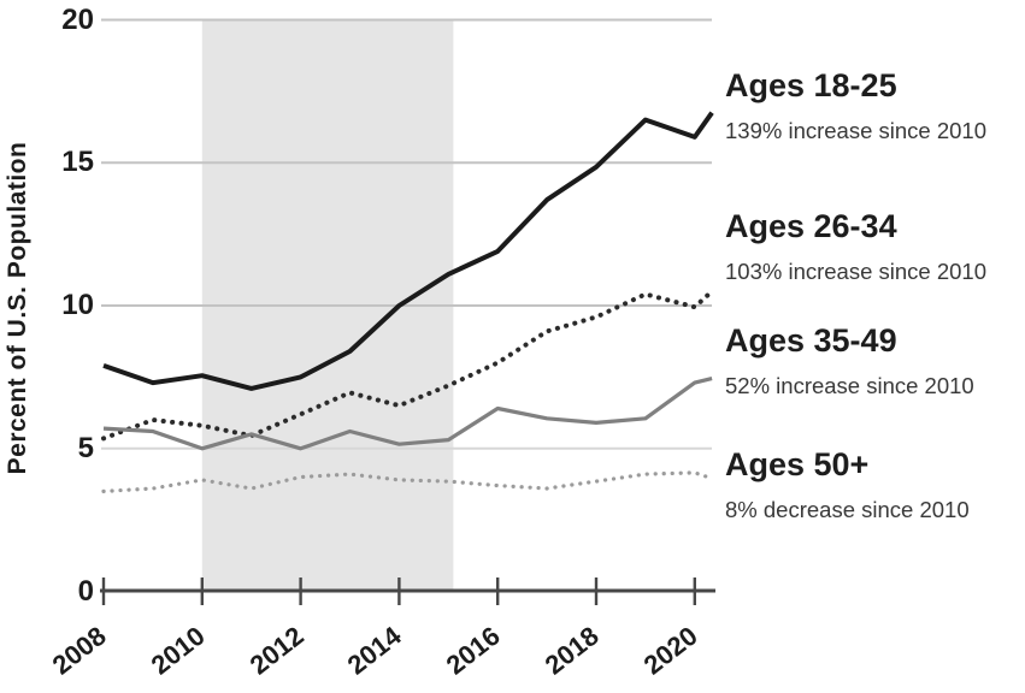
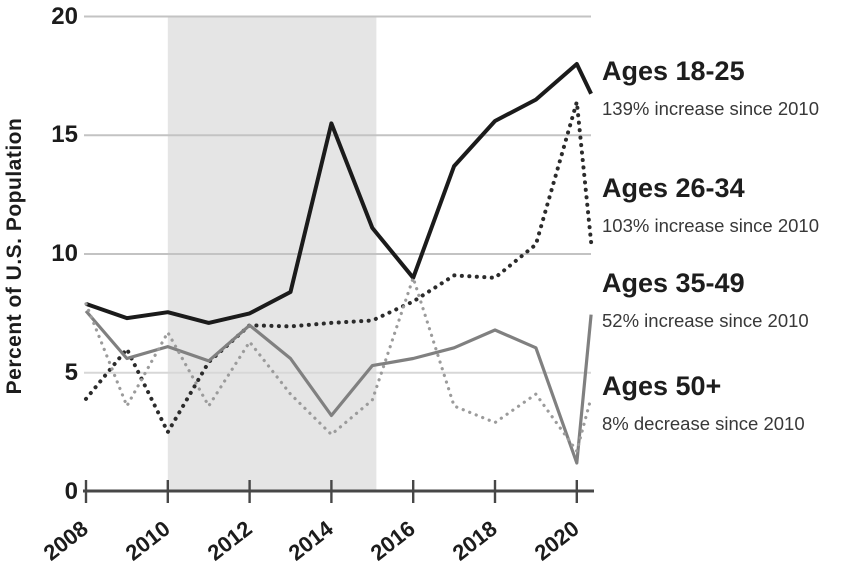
Ages 26-34/2008: 5.3 -> 3.9
Ages 35-49/2008: 5.7 -> 7.6
Ages 50+/2008: 3.5 -> 7.9
Ages 26-34/2010: 5.8 -> 2.5
Ages 35-49/2010: 5.0 -> 6.1
Ages 50+/2010: 3.9 -> 6.7
Ages 26-34/2012: 6.2 -> 7.0
Ages 35-49/2012: 5.0 -> 7.0
Ages 50+/2012: 4.0 -> 6.3
Ages 18-25/2014: 10.0 -> 15.5
Ages 26-34/2014: 6.5 -> 7.1
Ages 35-49/2014: 5.2 -> 3.2
Ages 50+/2014: 3.9 -> 2.4
Ages 18-25/2016: 11.9 -> 9.0
Ages 35-49/2016: 6.4 -> 5.6
Ages 50+/2016: 3.7 -> 9.0
Ages 18-25/2018: 14.8 -> 15.6
Ages 26-34/2018: 9.6 -> 9.0
Ages 35-49/2018: 5.9 -> 6.8
Ages 50+/2018: 3.9 -> 2.9
Ages 18-25/2020: 15.9 -> 18.0
Ages 26-34/2020: 9.9 -> 16.4
Ages 35-49/2020: 7.3 -> 1.2
Ages 50+/2020: 4.2 -> 1.7
